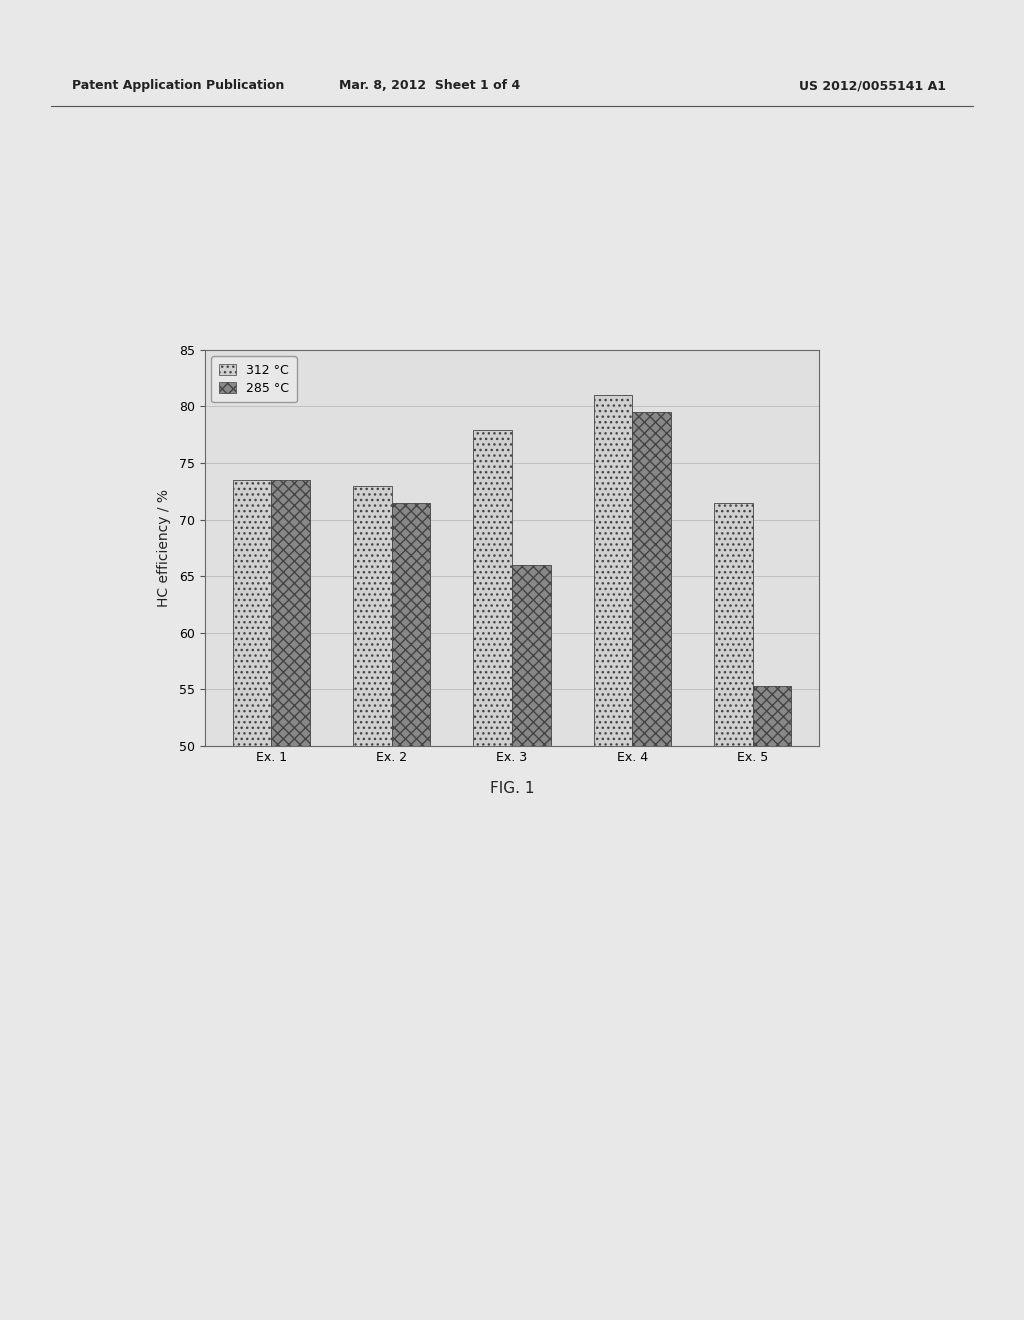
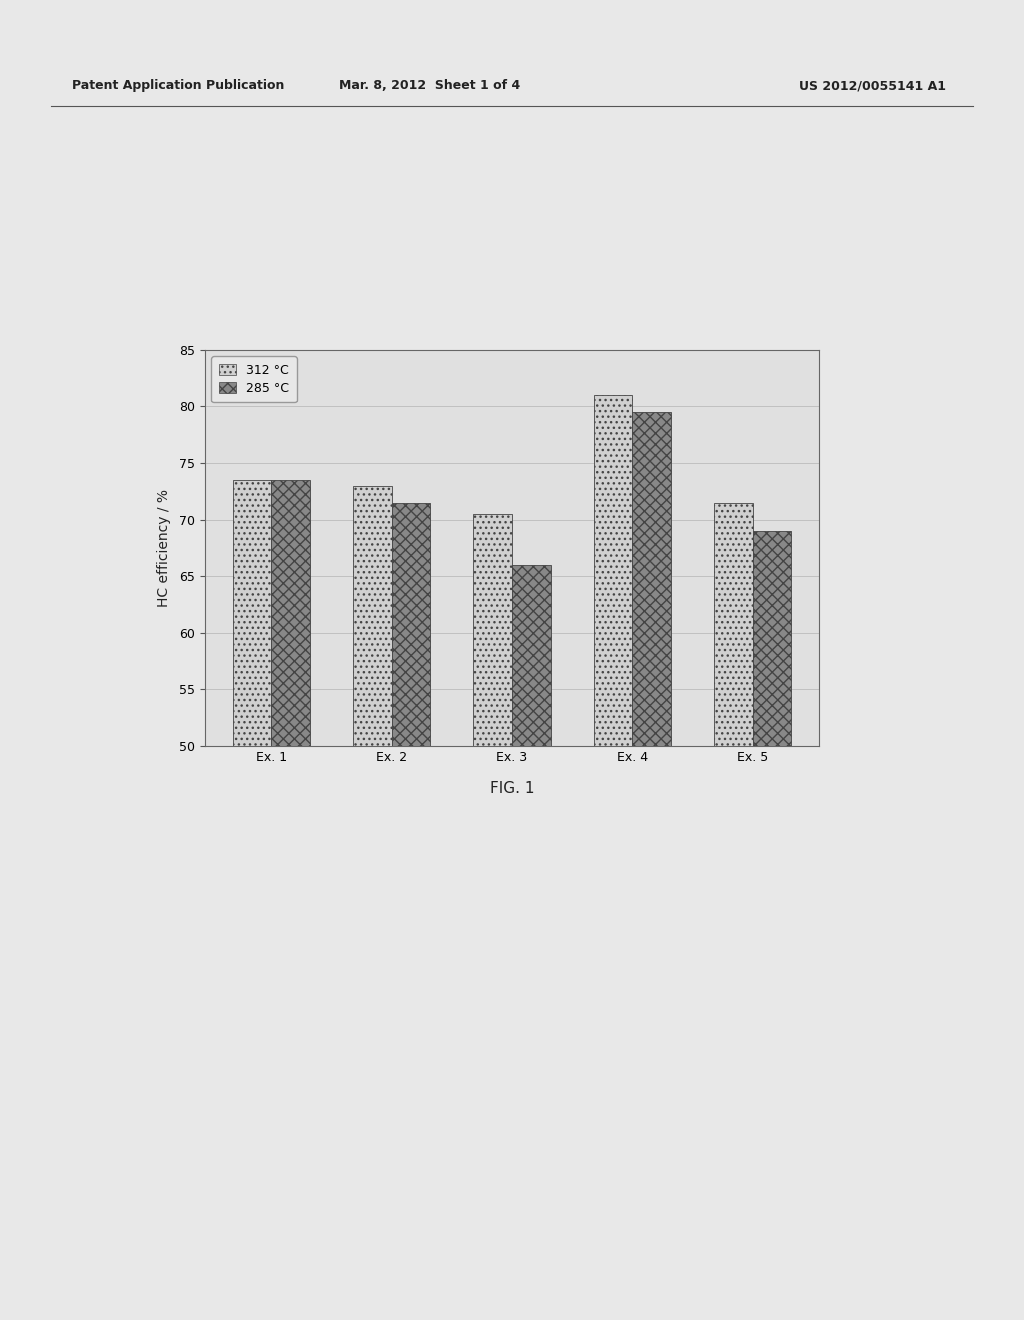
312 °C/Ex. 3: 77.9 -> 70.5
285 °C/Ex. 5: 55.3 -> 69.0
